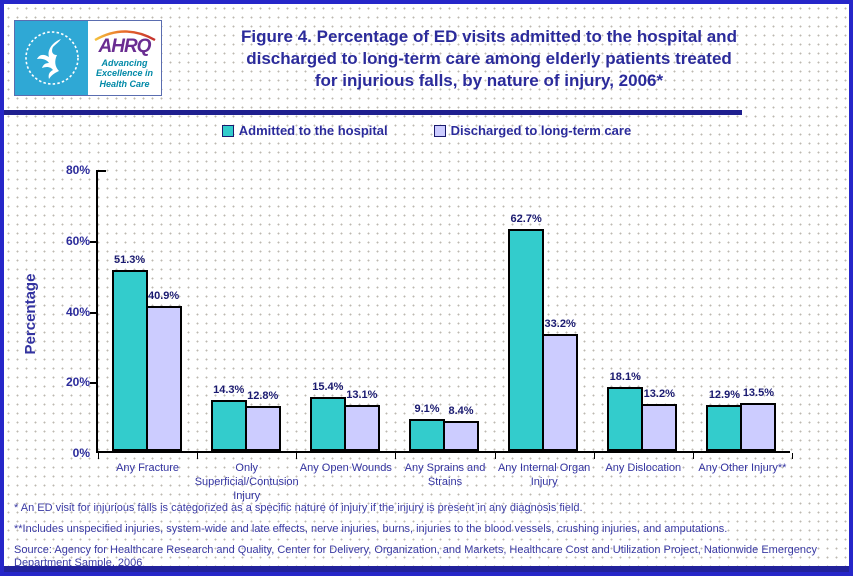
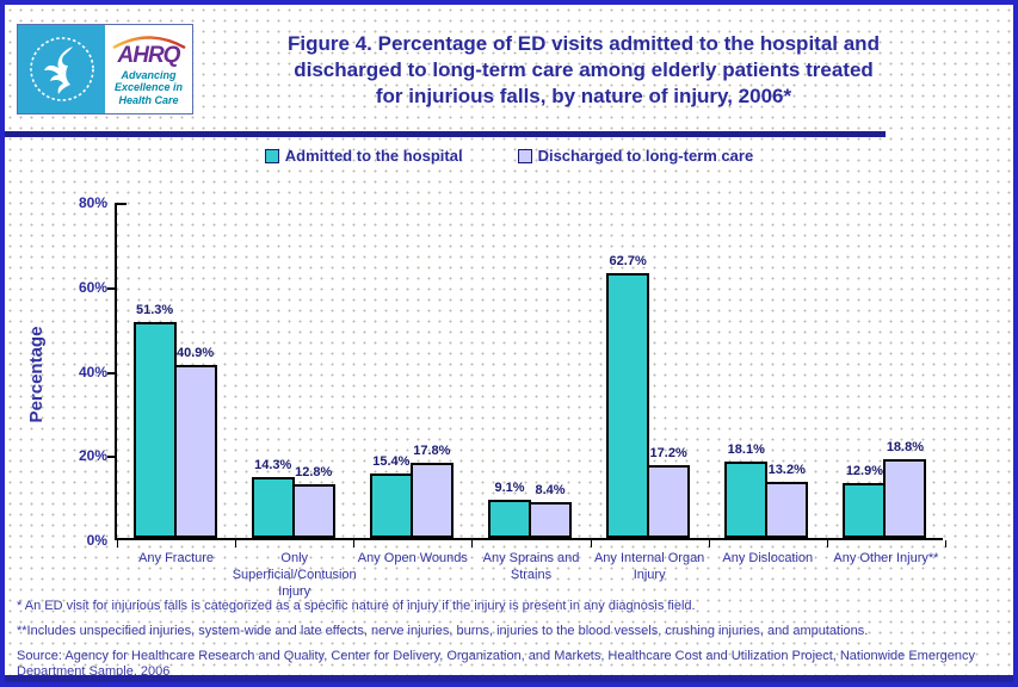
Discharged to long-term care/Any Open Wounds: 13.1% -> 17.8%
Discharged to long-term care/Any Internal Organ Injury: 33.2% -> 17.2%
Discharged to long-term care/Any Other Injury**: 13.5% -> 18.8%
